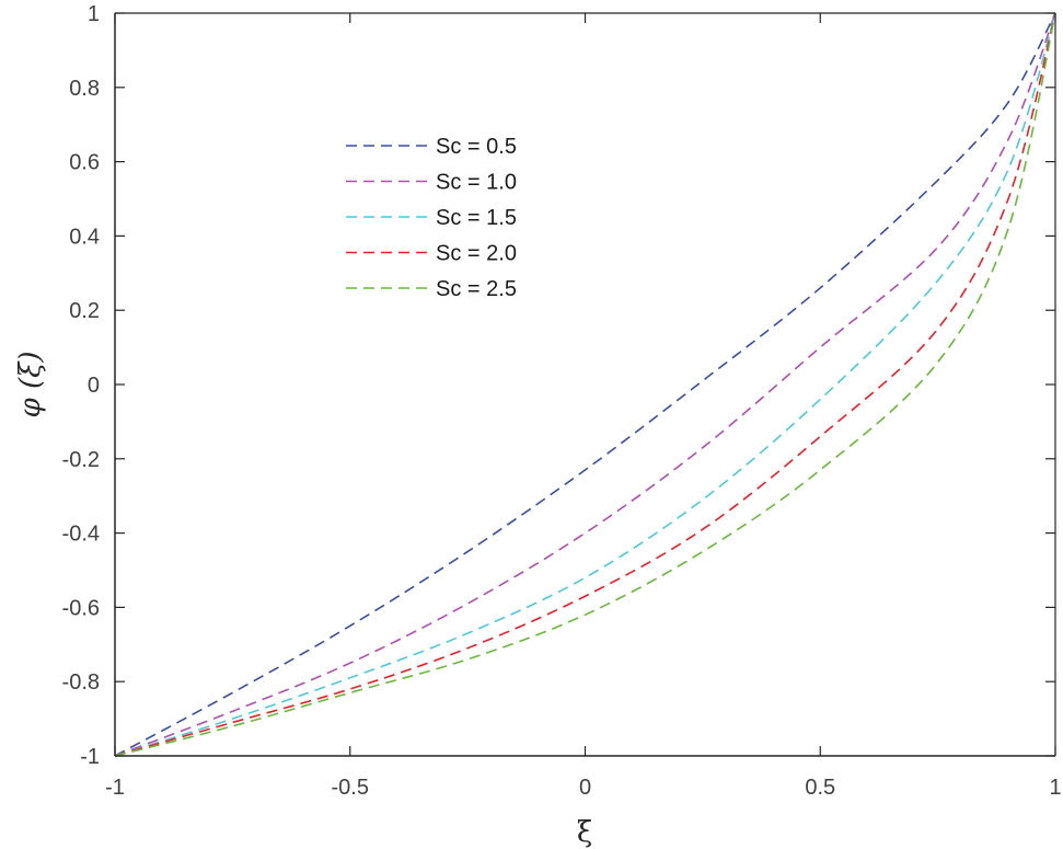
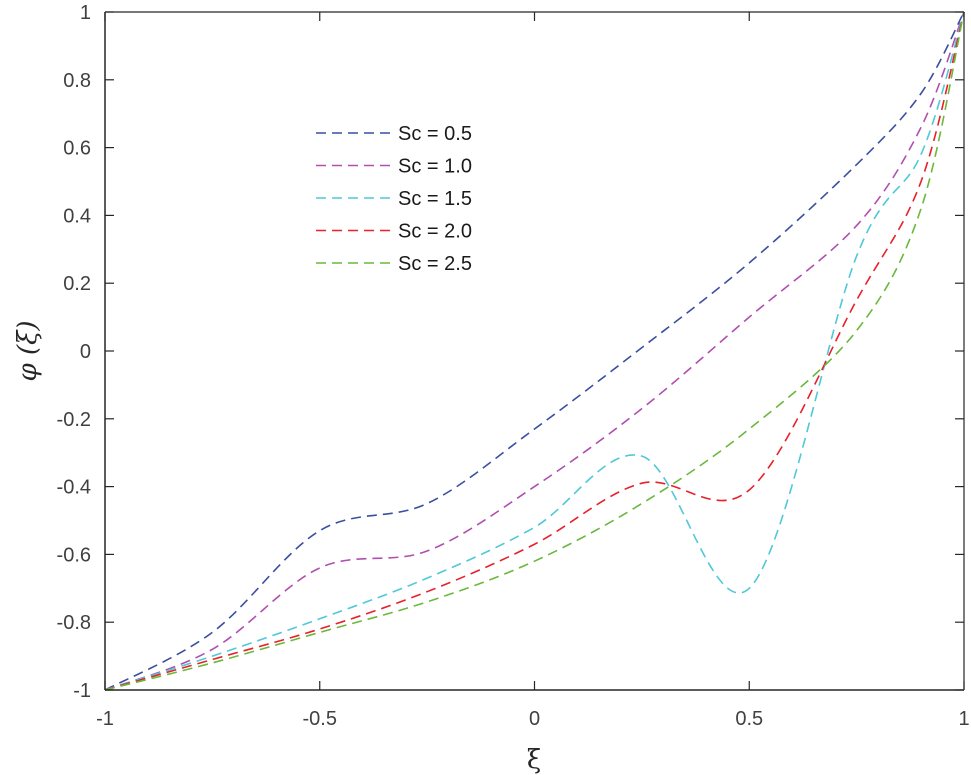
Sc = 0.5/-0.5: -0.65 -> -0.53
Sc = 1.0/-0.5: -0.75 -> -0.64
Sc = 1.5/0.5: -0.04 -> -0.70
Sc = 2.0/0.5: -0.14 -> -0.41
